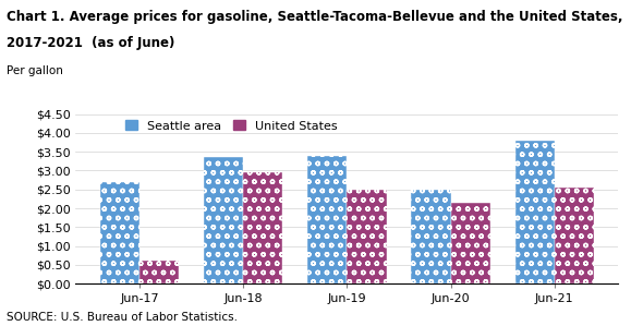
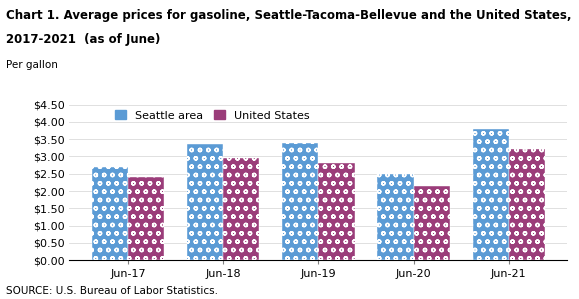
United States/Jun-17: $0.60 -> $2.40
United States/Jun-19: $2.50 -> $2.80
United States/Jun-21: $2.55 -> $3.21
